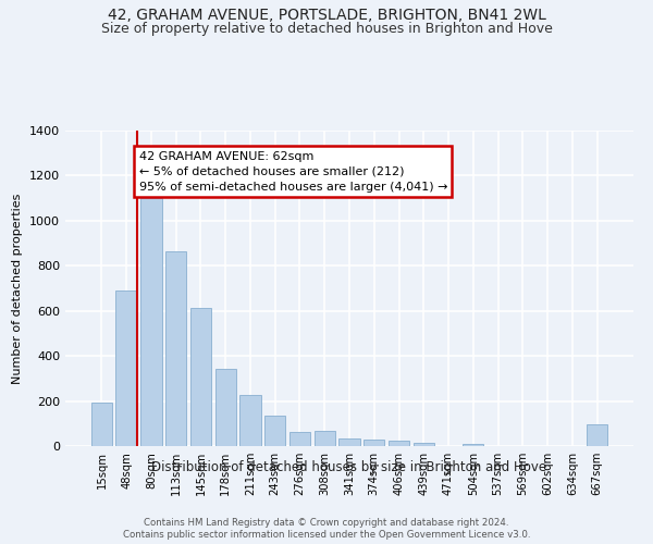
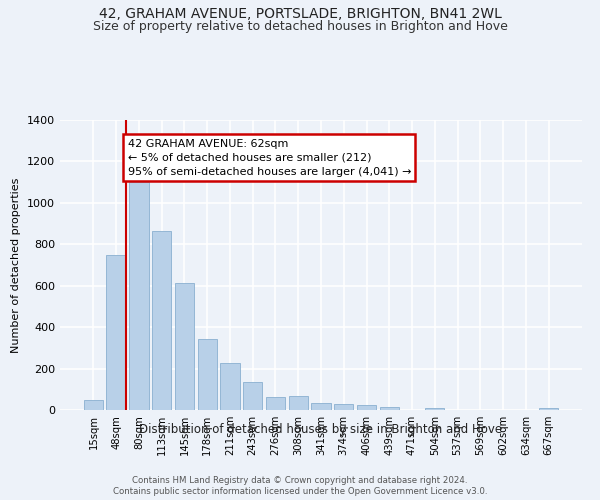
15sqm: 195 -> 50
48sqm: 690 -> 750
667sqm: 95 -> 12
